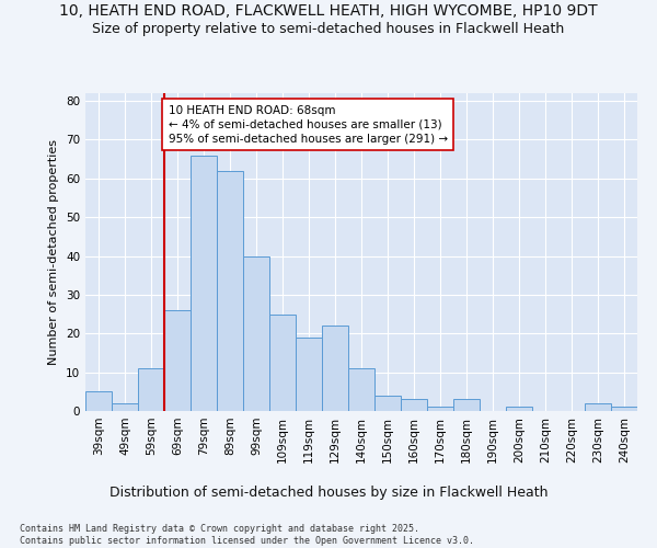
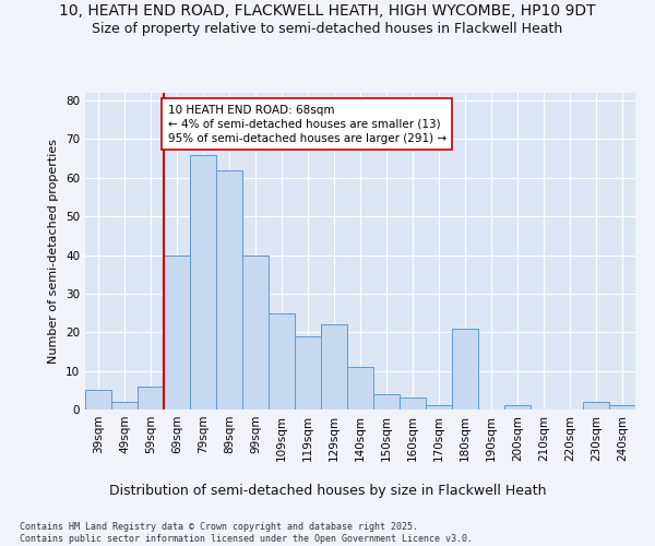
59sqm: 11 -> 6
69sqm: 26 -> 40
180sqm: 3 -> 21
